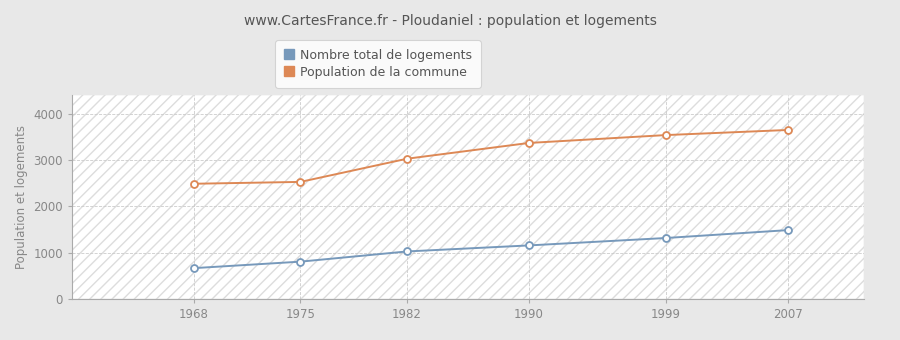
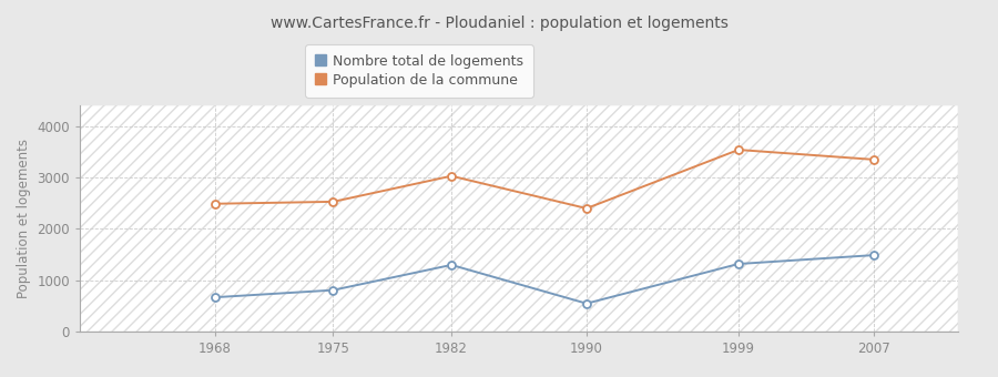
Nombre total de logements/1982: 1030 -> 1300
Nombre total de logements/1990: 1160 -> 550
Population de la commune/1990: 3370 -> 2400
Population de la commune/2007: 3650 -> 3350
